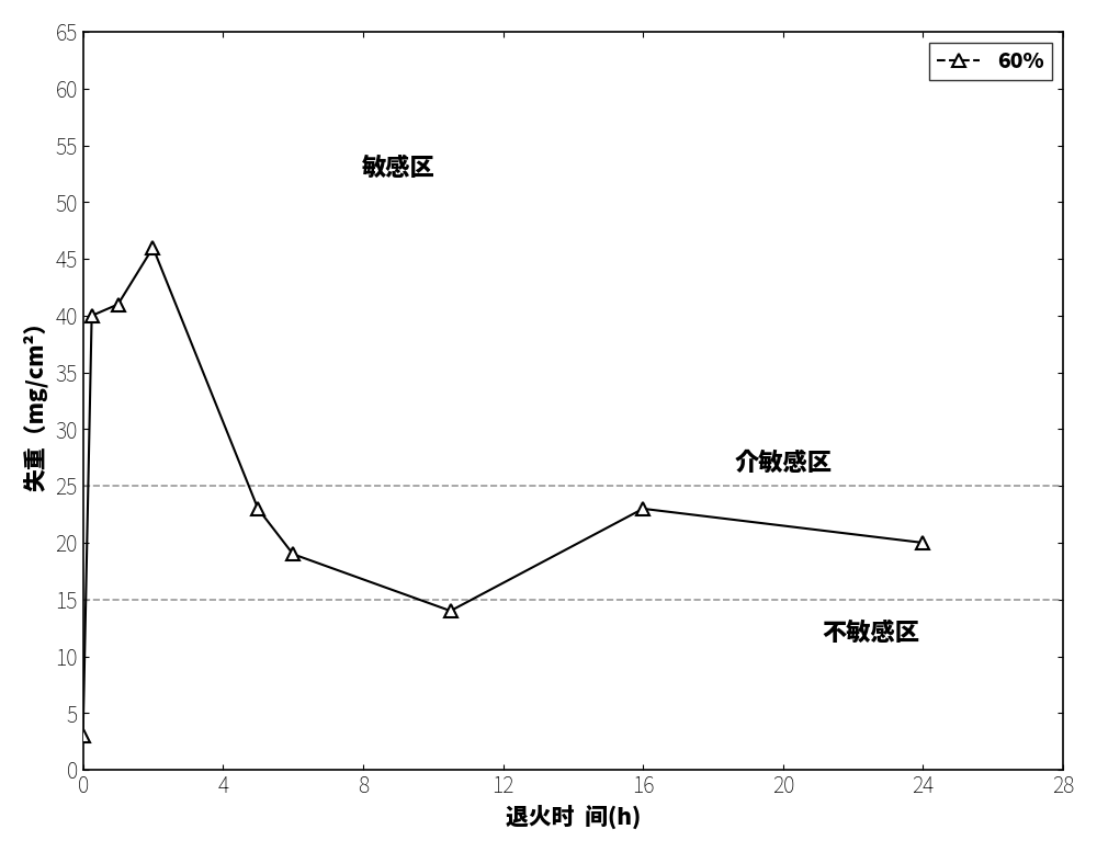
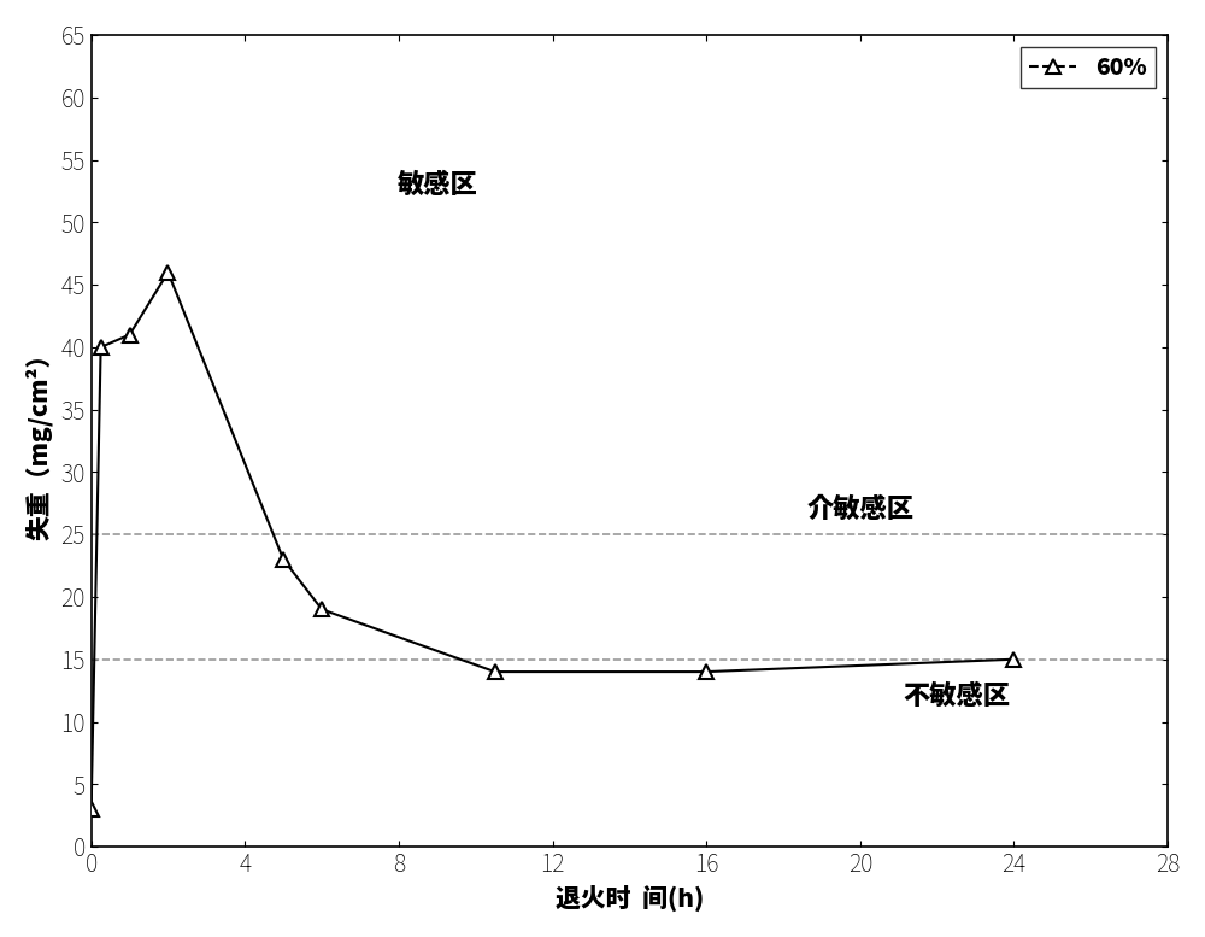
16: 23 -> 14
24: 20 -> 15
